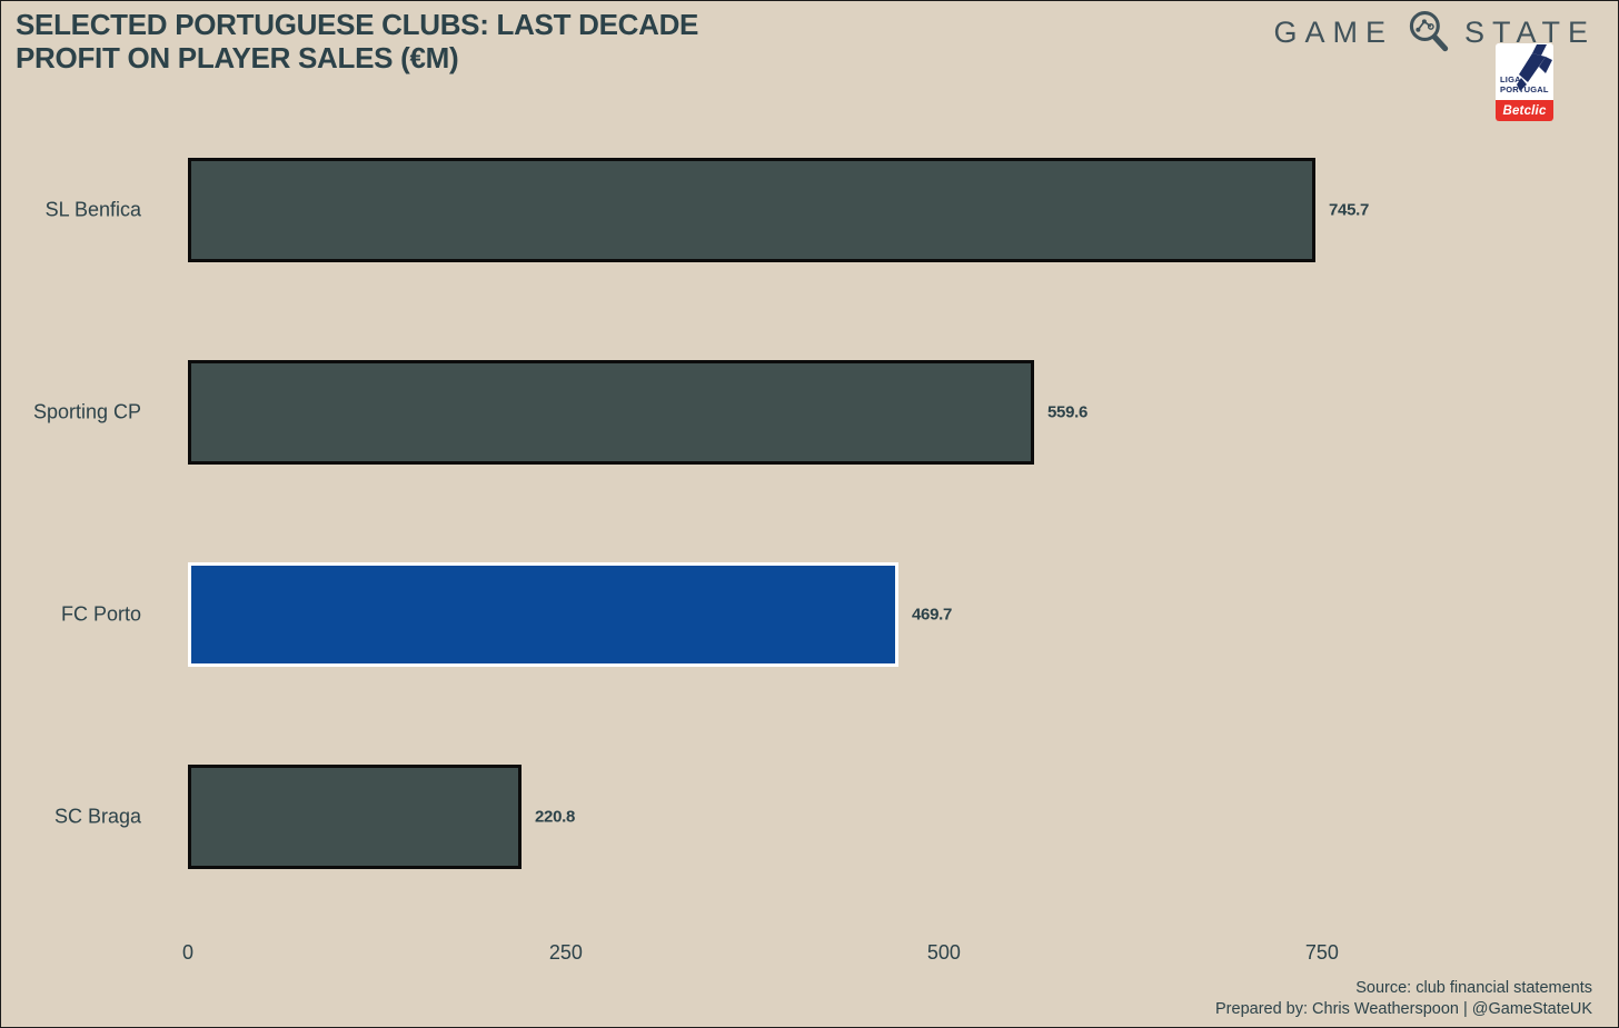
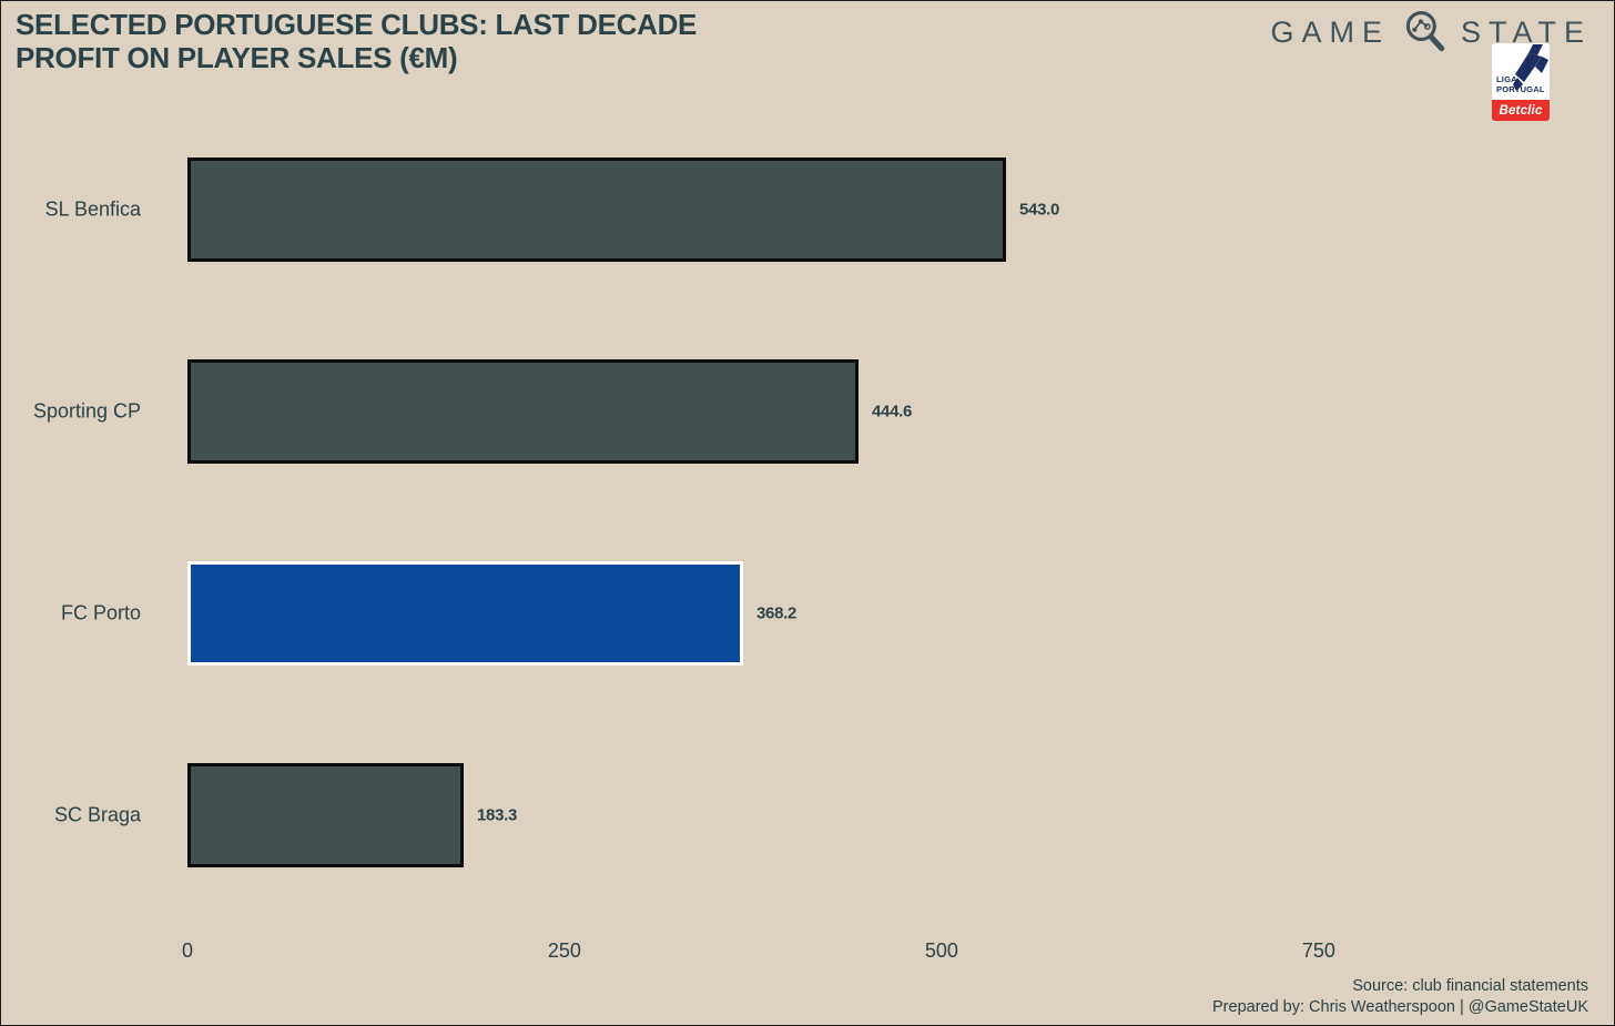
SL Benfica: 745.7 -> 543.0
Sporting CP: 559.6 -> 444.6
FC Porto: 469.7 -> 368.2
SC Braga: 220.8 -> 183.3
